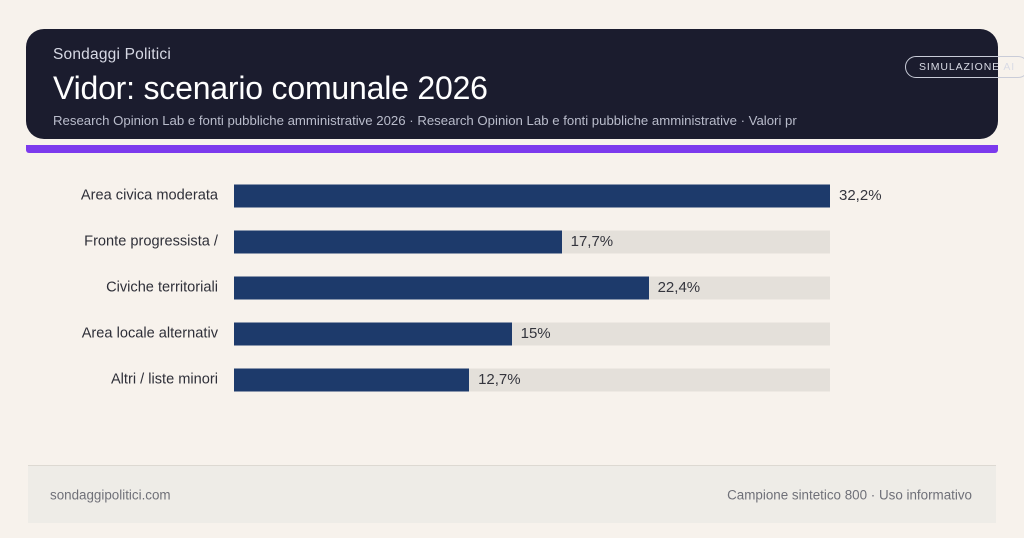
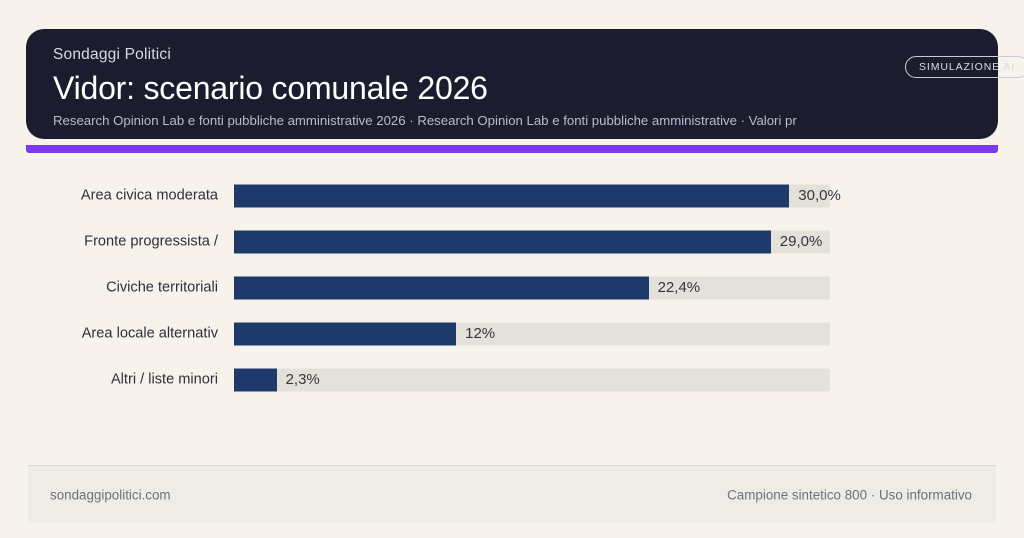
Area civica moderata: 32,2% -> 30,0%
Fronte progressista /: 17,7% -> 29,0%
Area locale alternativ: 15% -> 12%
Altri / liste minori: 12,7% -> 2,3%
